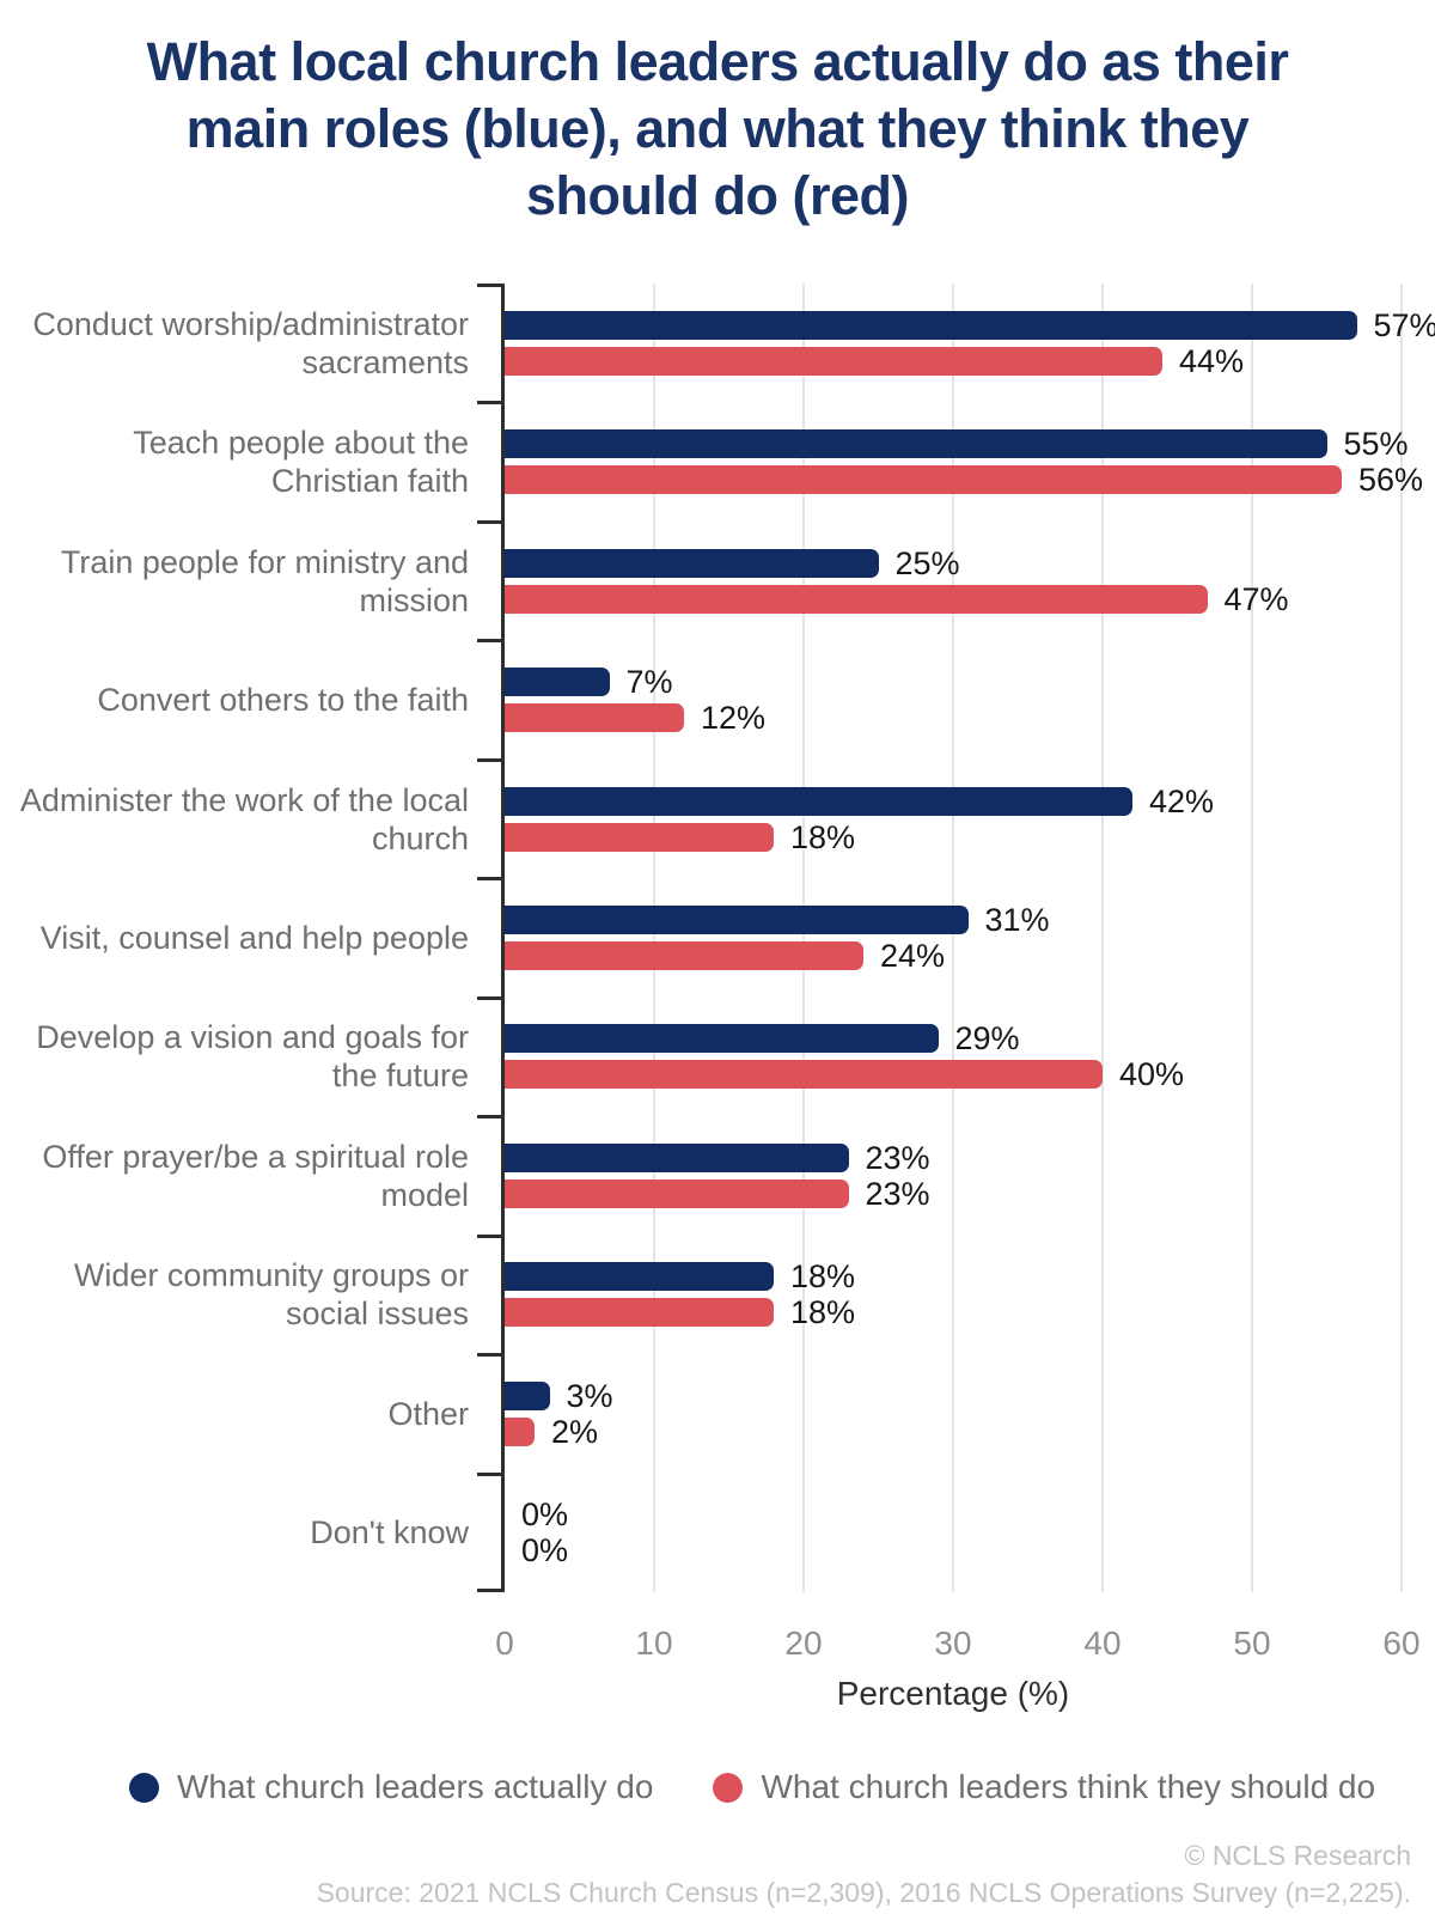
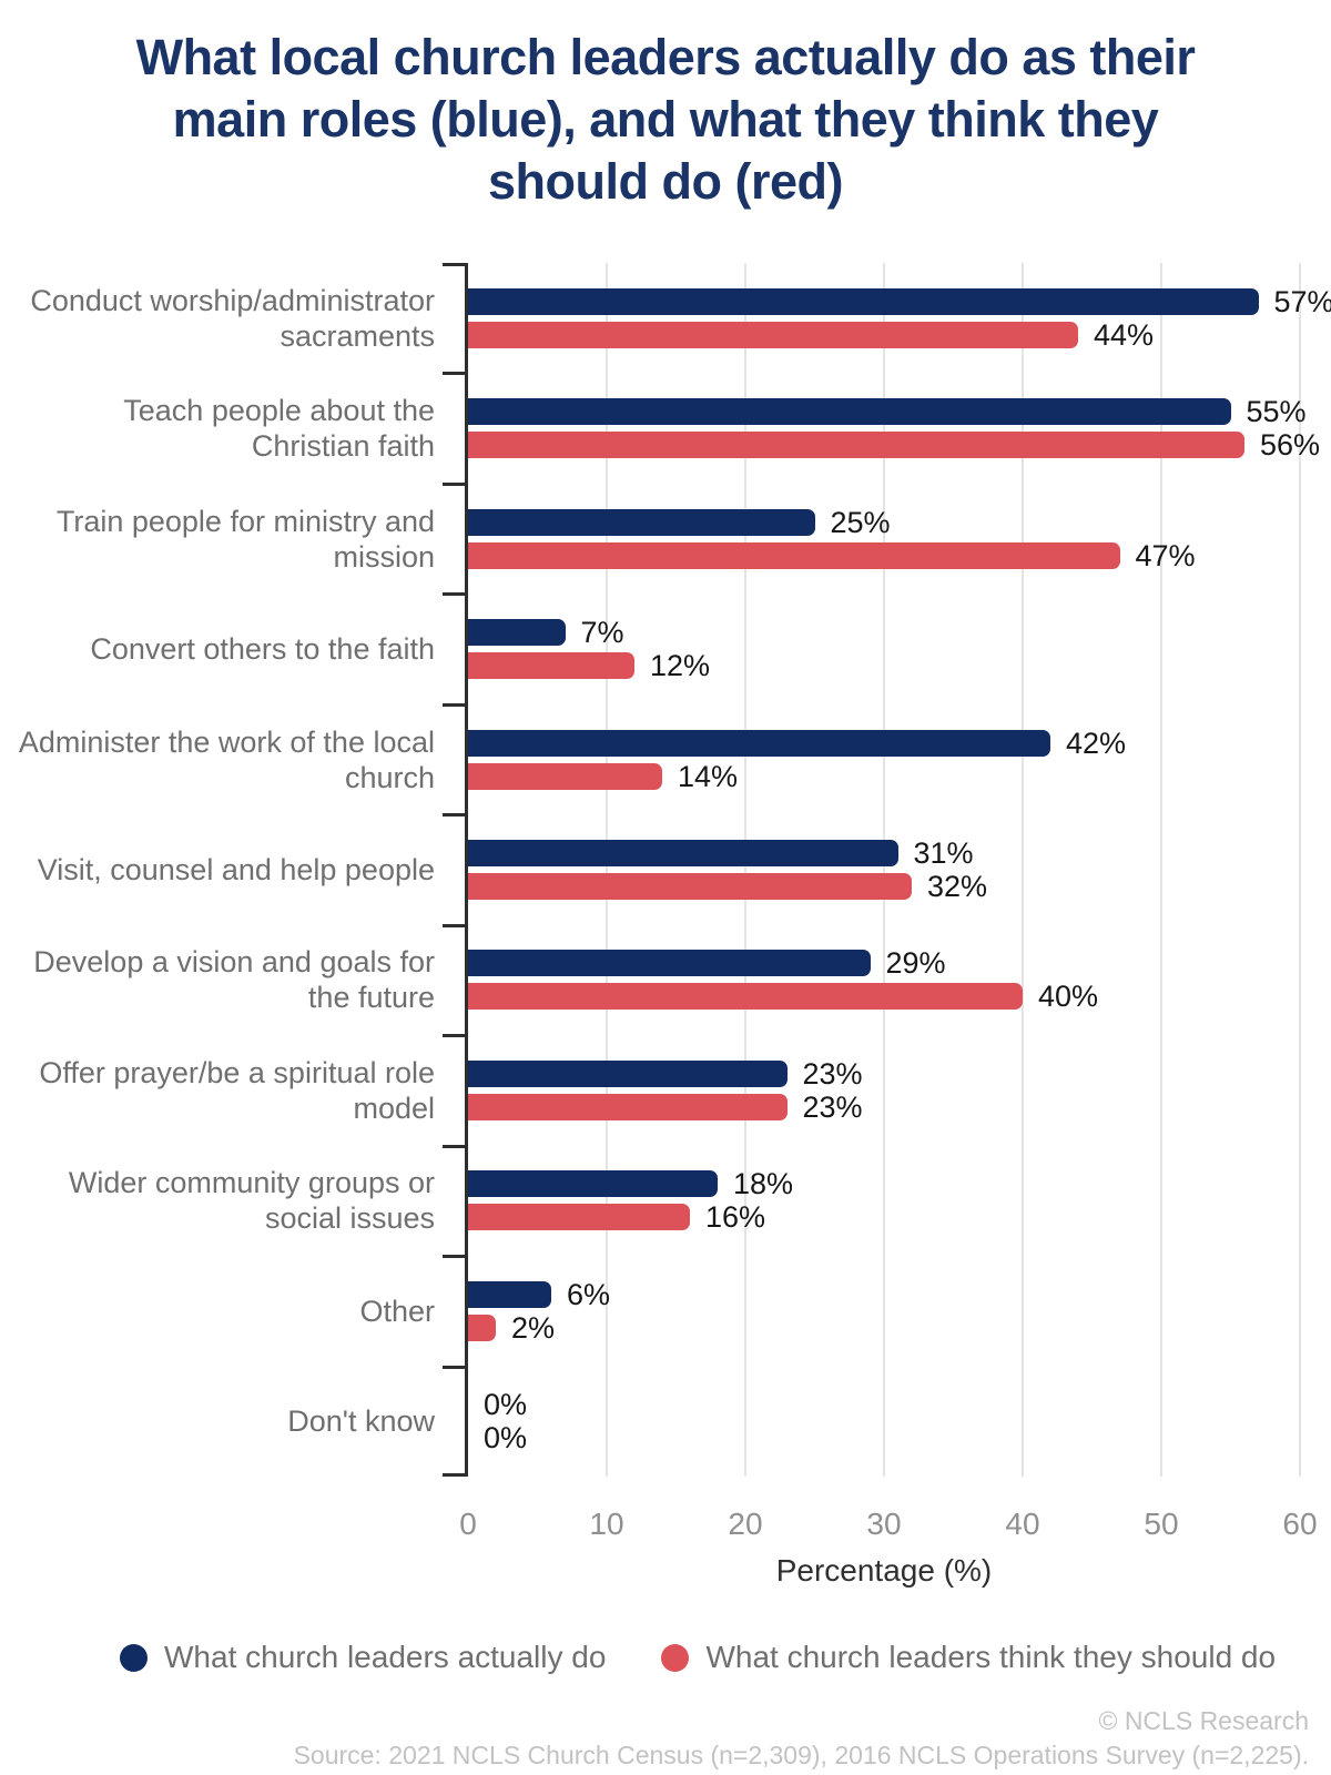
What church leaders think they should do/Administer the work of the local church: 18% -> 14%
What church leaders think they should do/Visit, counsel and help people: 24% -> 32%
What church leaders think they should do/Wider community groups or social issues: 18% -> 16%
What church leaders actually do/Other: 3% -> 6%
